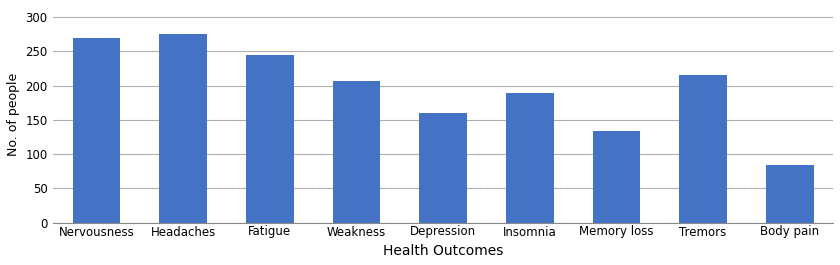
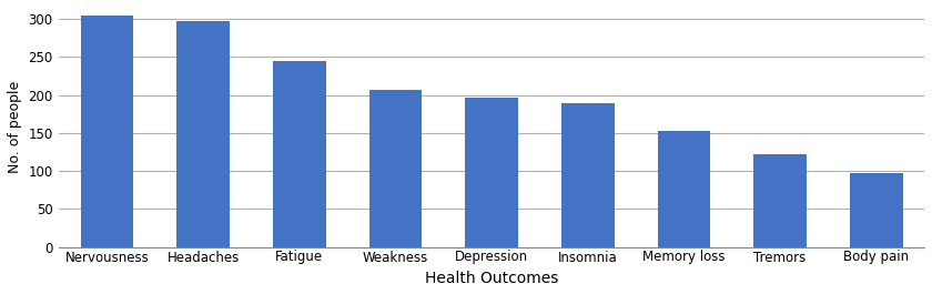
Nervousness: 270 -> 305
Headaches: 276 -> 298
Depression: 160 -> 197
Memory loss: 134 -> 153
Tremors: 216 -> 122
Body pain: 84 -> 97
